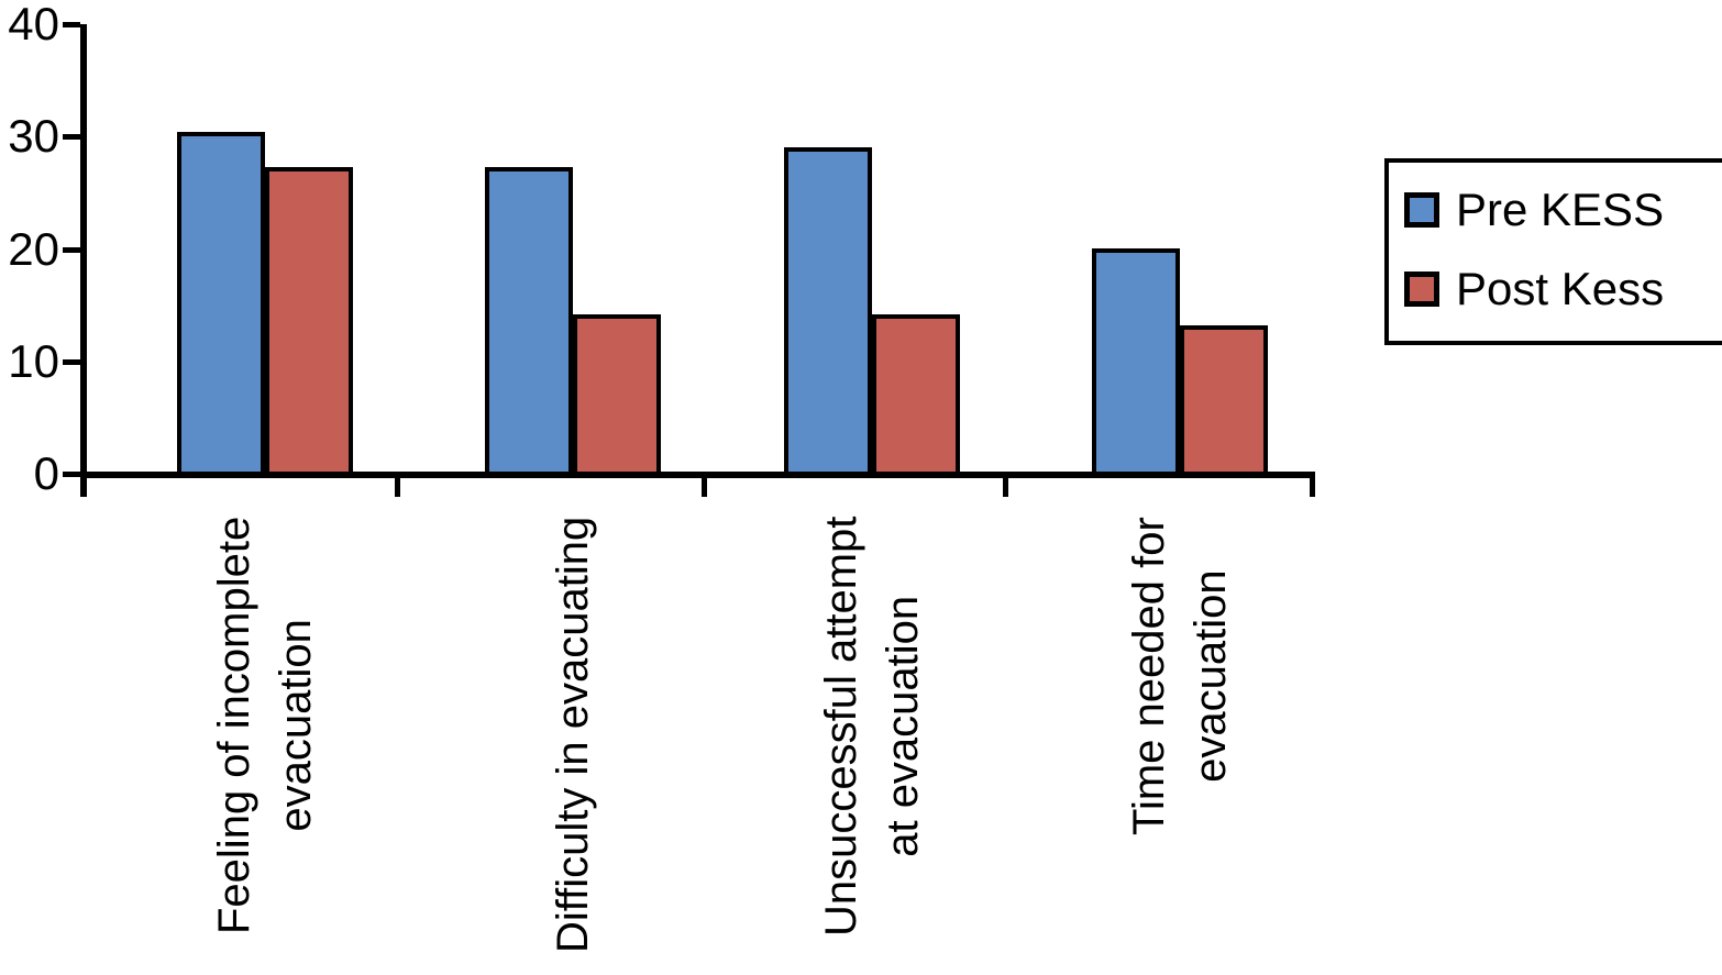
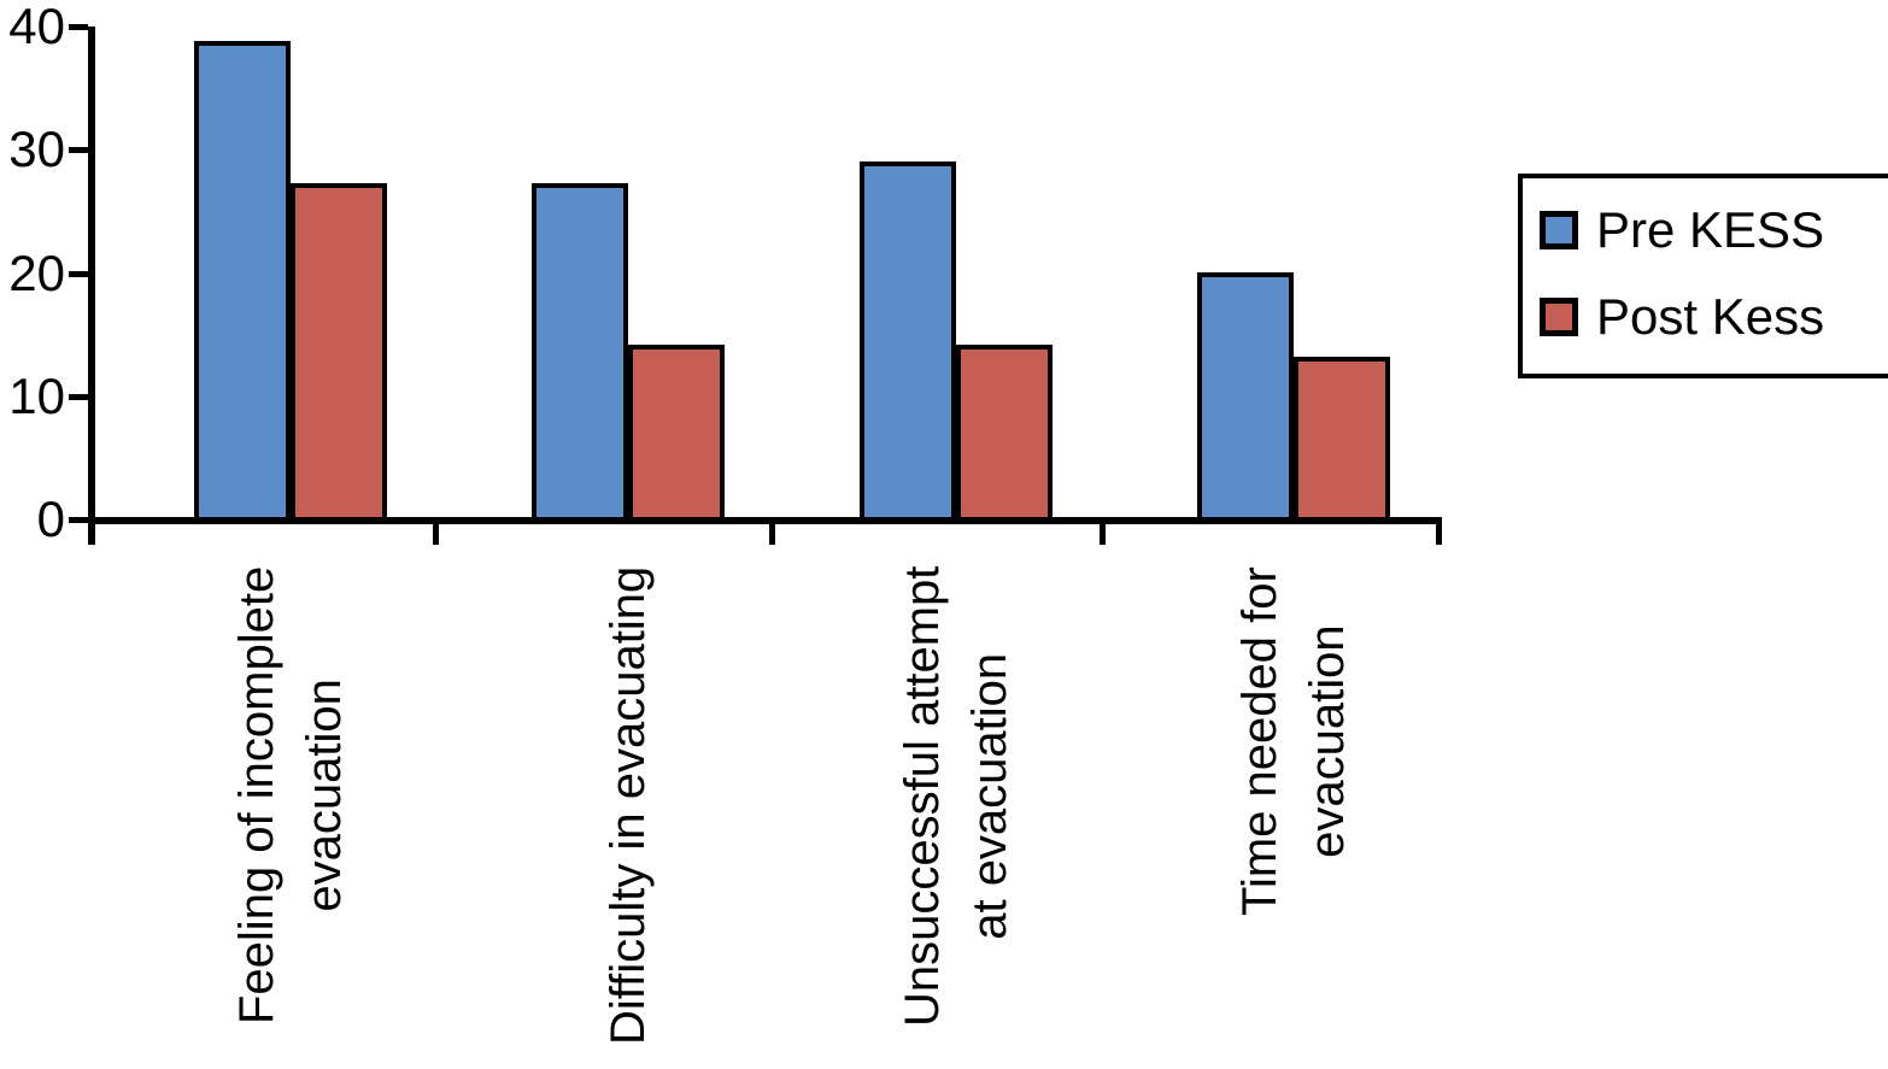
Pre KESS/Feeling of incomplete evacuation: 30.4 -> 38.8
